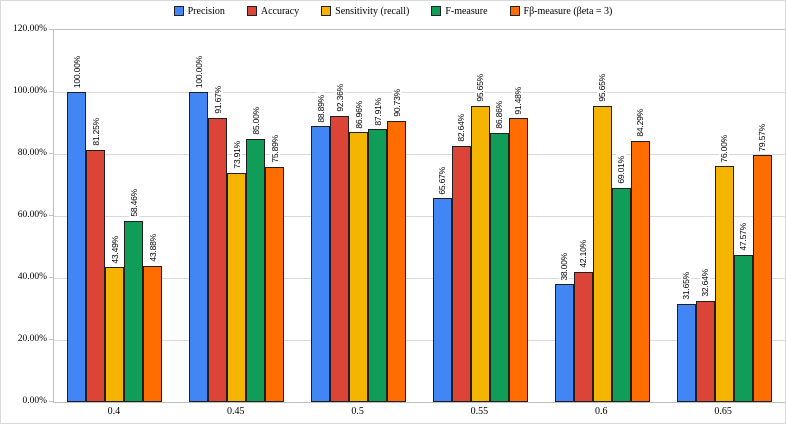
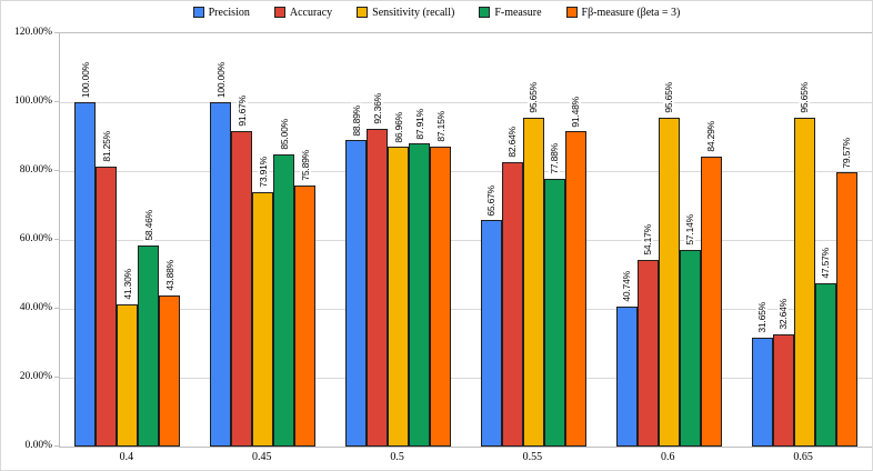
Sensitivity (recall)/0.4: 43.49% -> 41.30%
Fβ-measure (βeta = 3)/0.5: 90.73% -> 87.15%
F-measure/0.55: 86.86% -> 77.88%
Precision/0.6: 38.00% -> 40.74%
Accuracy/0.6: 42.10% -> 54.17%
F-measure/0.6: 69.01% -> 57.14%
Sensitivity (recall)/0.65: 76.00% -> 95.65%
